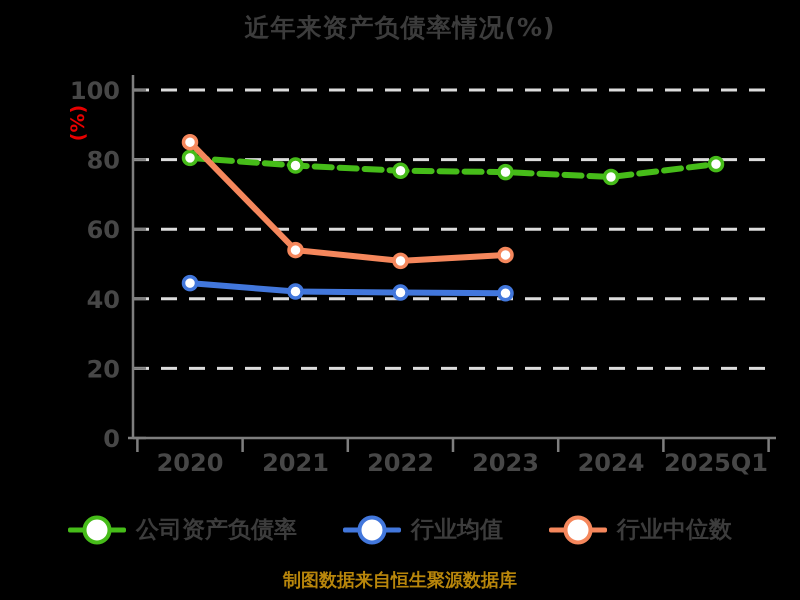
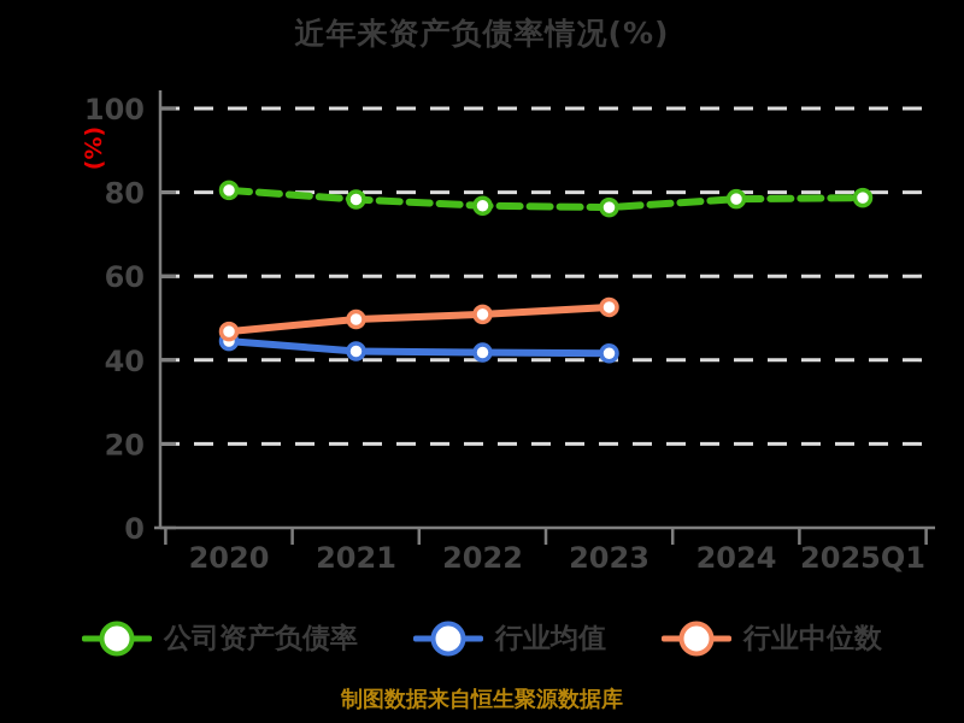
行业中位数/2020: 85 -> 47
行业中位数/2021: 54 -> 50
公司资产负债率/2024: 75 -> 78
